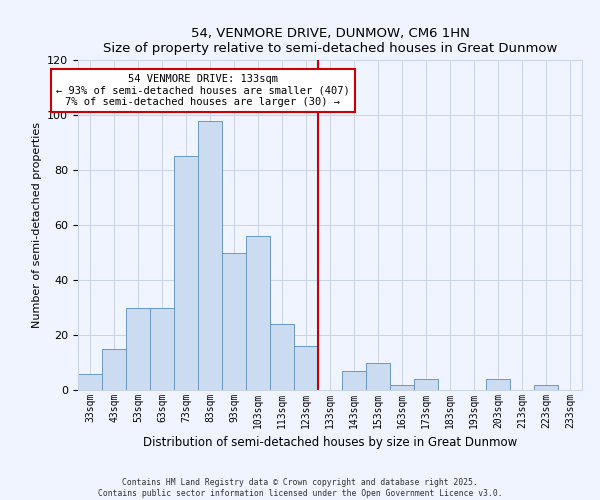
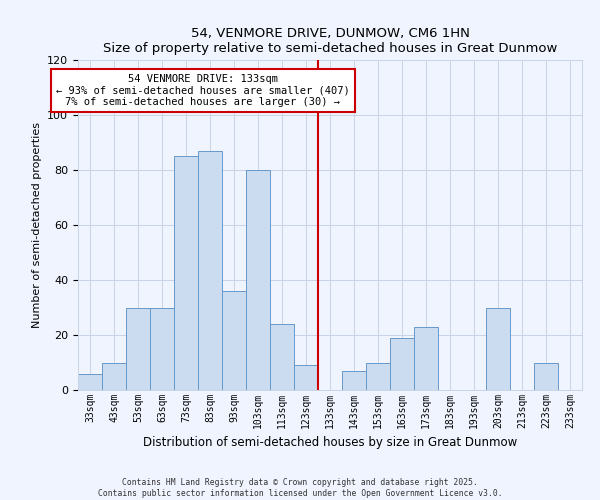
43sqm: 15 -> 10
83sqm: 98 -> 87
93sqm: 50 -> 36
103sqm: 56 -> 80
123sqm: 16 -> 9
163sqm: 2 -> 19
173sqm: 4 -> 23
203sqm: 4 -> 30
223sqm: 2 -> 10
